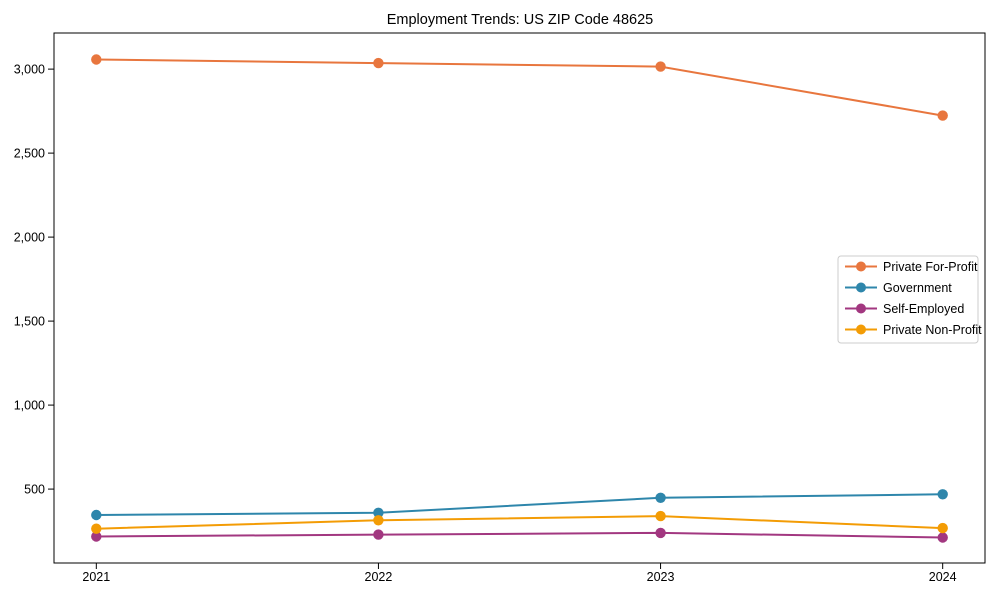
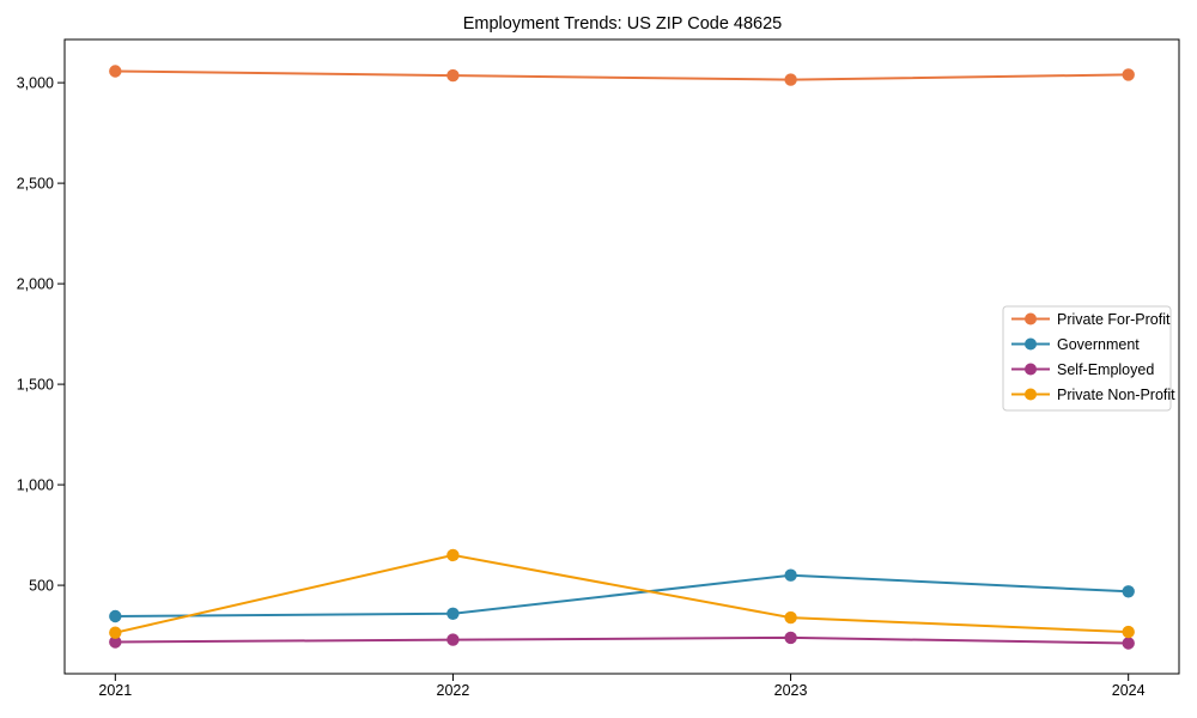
Private Non-Profit/2022: 310 -> 650
Government/2023: 450 -> 550
Private For-Profit/2024: 2720 -> 3040
